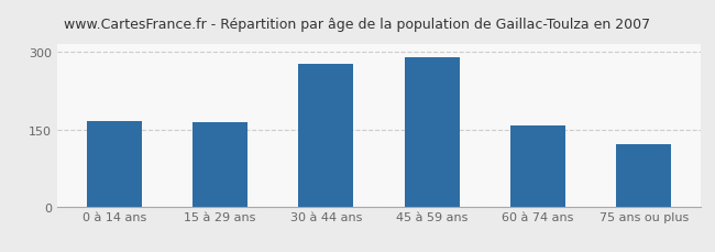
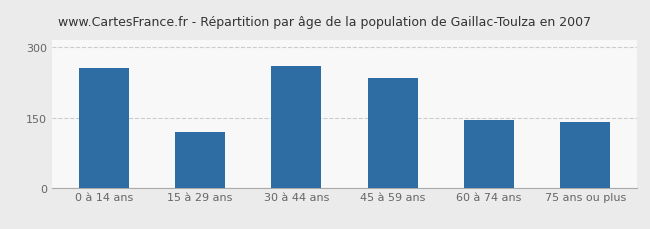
0 à 14 ans: 165 -> 255
15 à 29 ans: 163 -> 120
30 à 44 ans: 278 -> 260
45 à 59 ans: 291 -> 235
60 à 74 ans: 158 -> 145
75 ans ou plus: 122 -> 140
